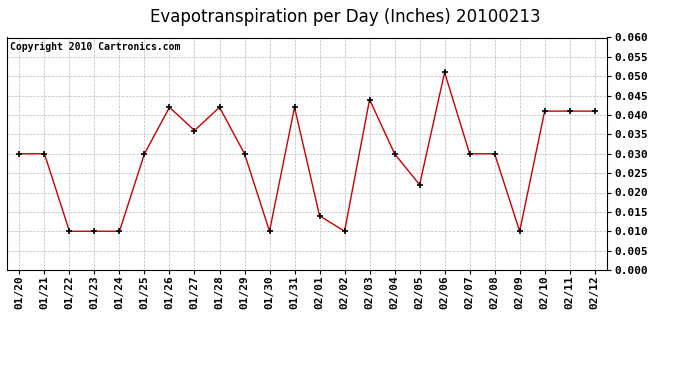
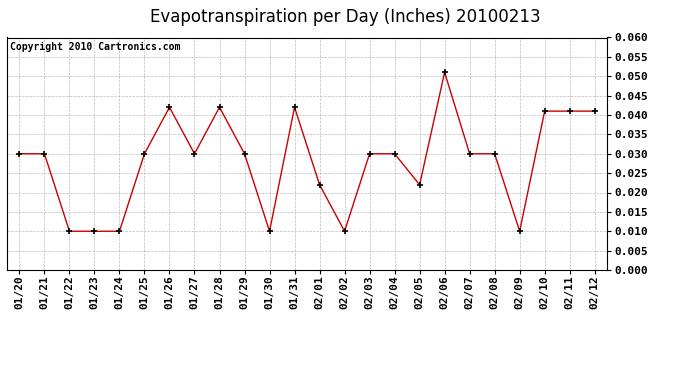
01/27: 0.036 -> 0.030
02/01: 0.014 -> 0.022
02/03: 0.044 -> 0.030
